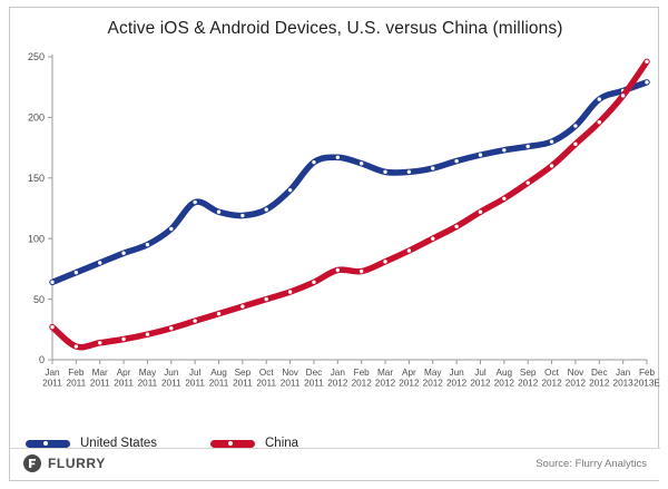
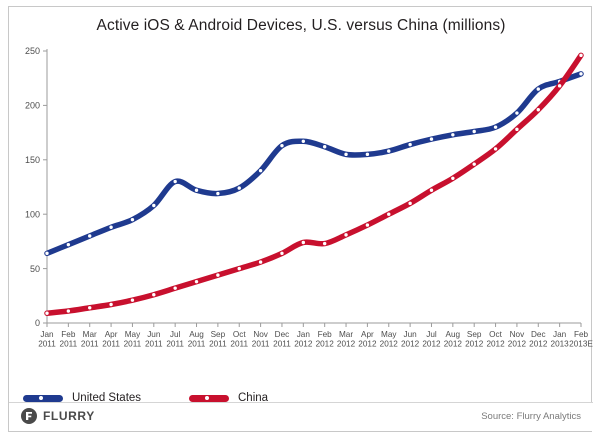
China/Jan 2011: 27 -> 9
